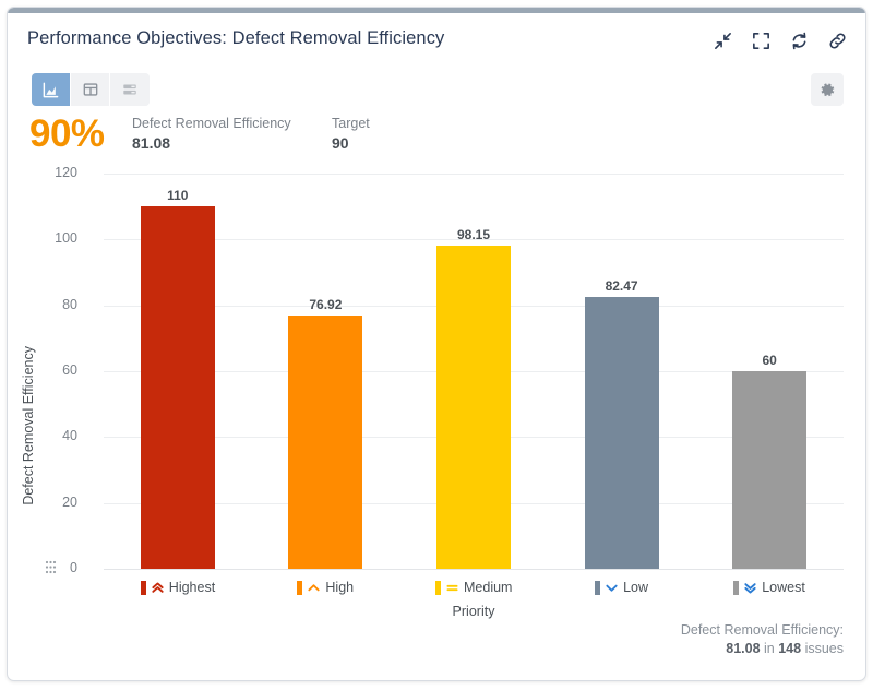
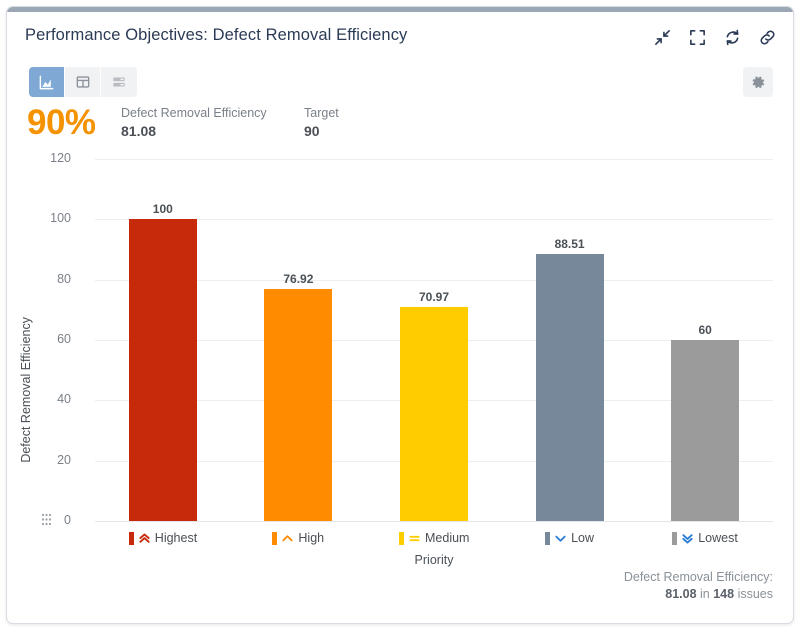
Highest: 110 -> 100
Medium: 98.15 -> 70.97
Low: 82.47 -> 88.51
